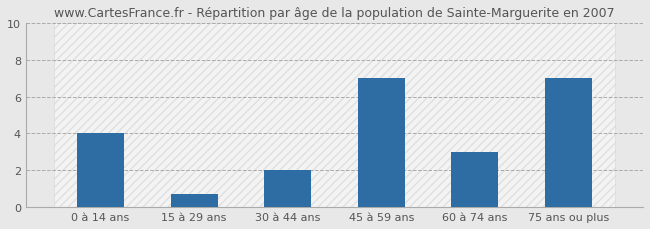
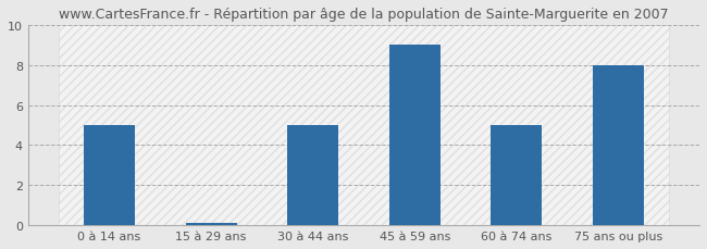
0 à 14 ans: 4.0 -> 5.0
15 à 29 ans: 0.7 -> 0.1
30 à 44 ans: 2.0 -> 5.0
45 à 59 ans: 7.0 -> 9.0
60 à 74 ans: 3.0 -> 5.0
75 ans ou plus: 7.0 -> 8.0
